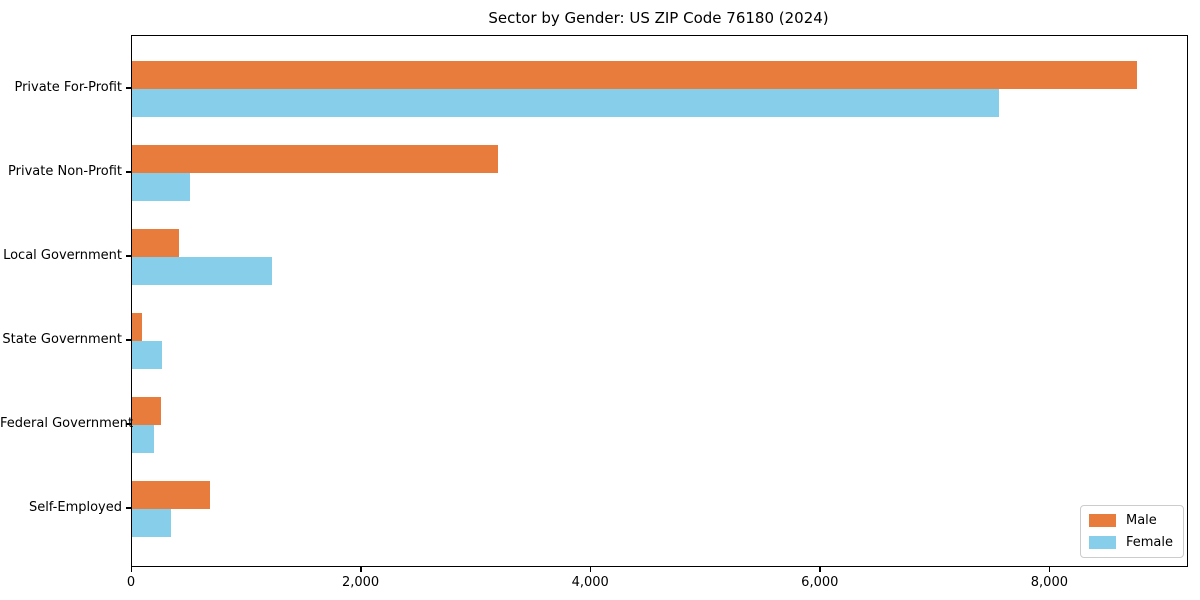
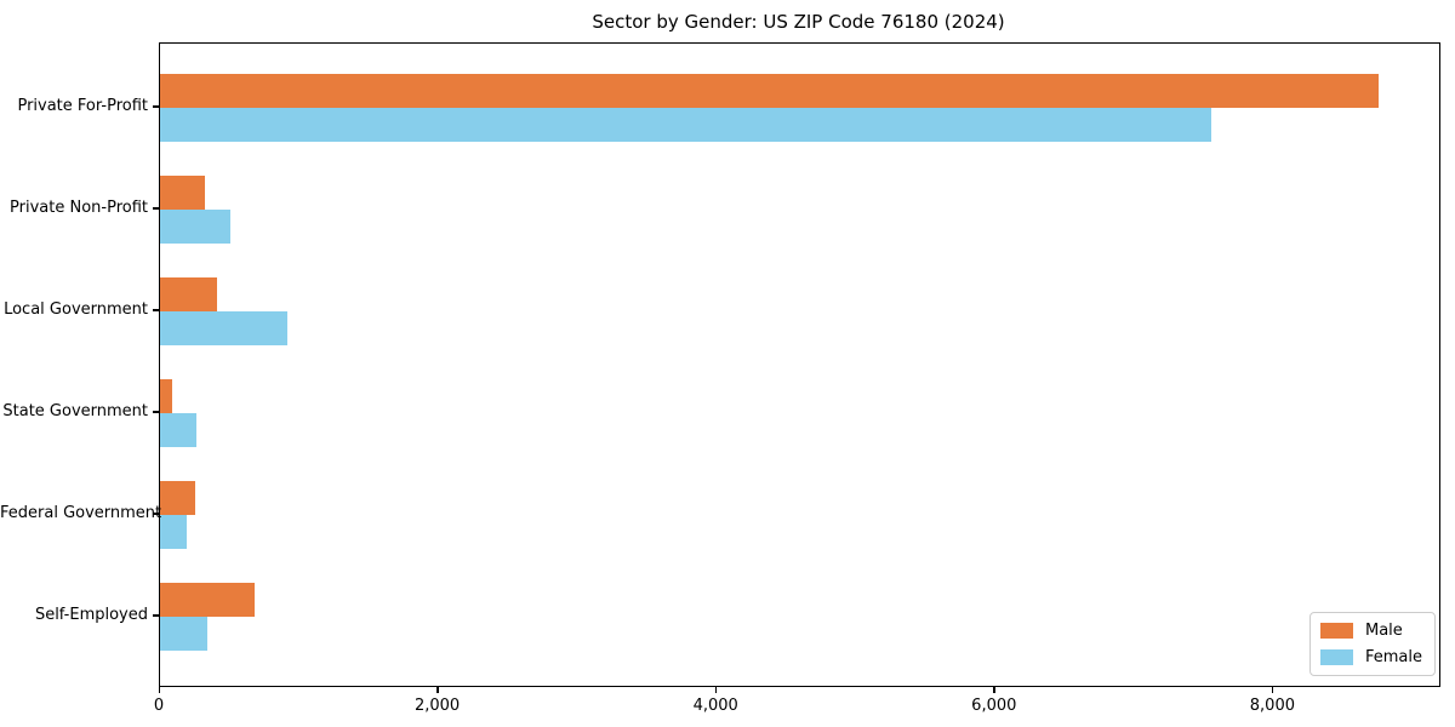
Male/Private Non-Profit: 3190 -> 320
Female/Local Government: 1220 -> 920
